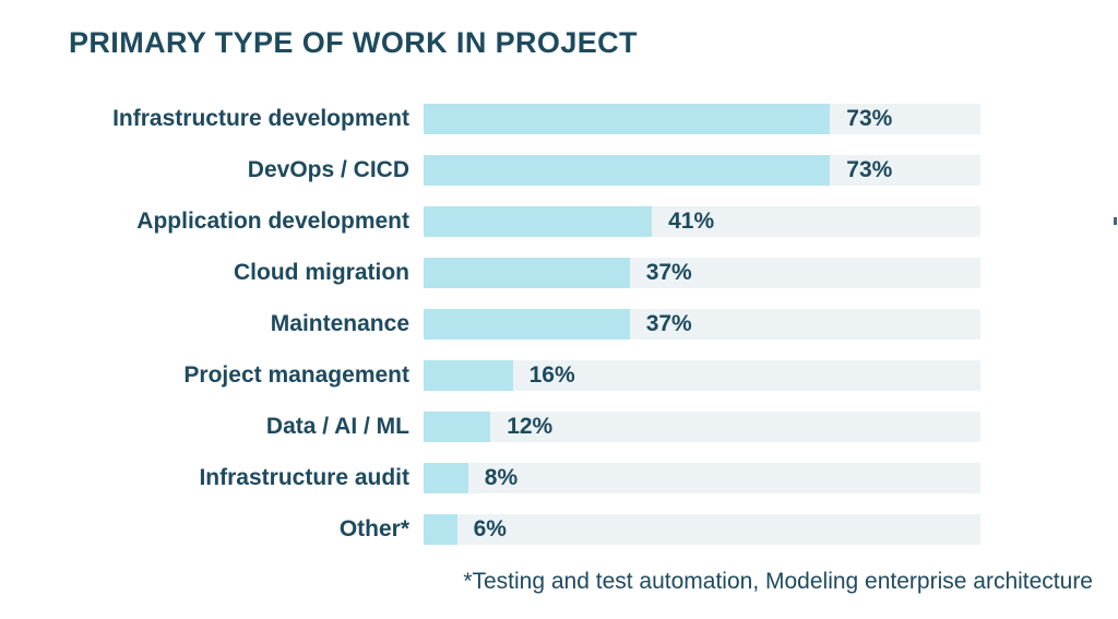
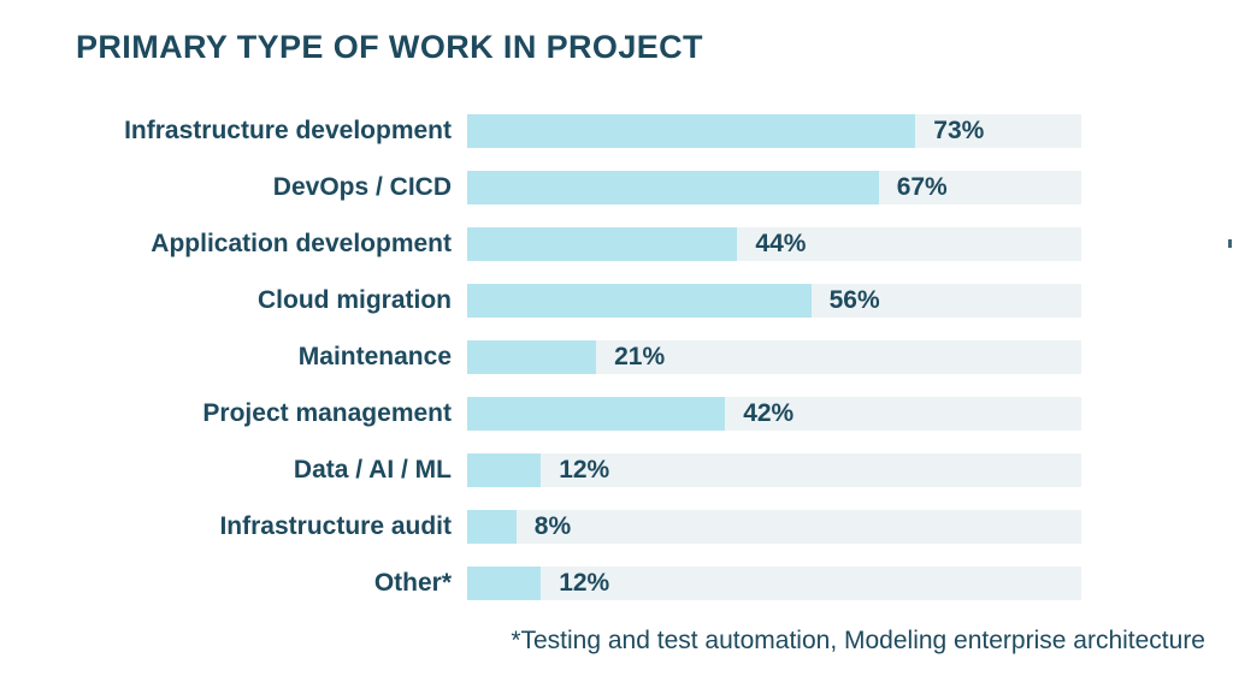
DevOps / CICD: 73% -> 67%
Application development: 41% -> 44%
Cloud migration: 37% -> 56%
Maintenance: 37% -> 21%
Project management: 16% -> 42%
Other*: 6% -> 12%
